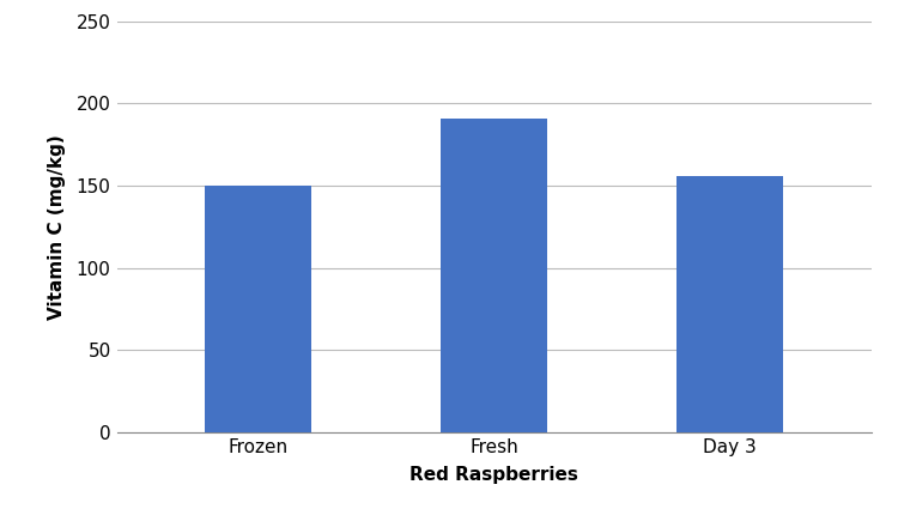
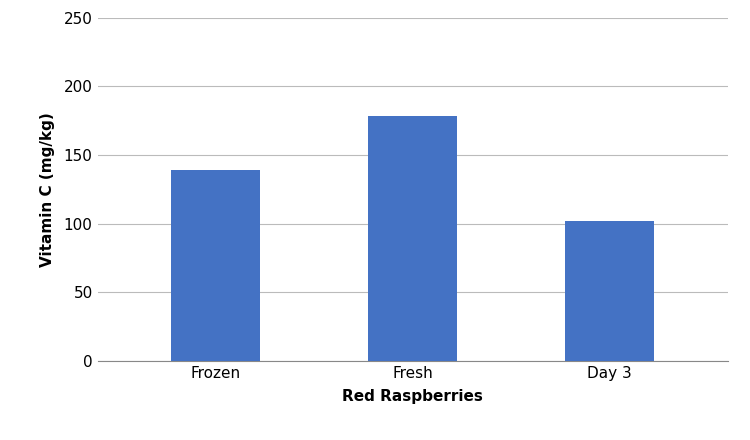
Frozen: 150 -> 139
Fresh: 191 -> 178
Day 3: 156 -> 102
